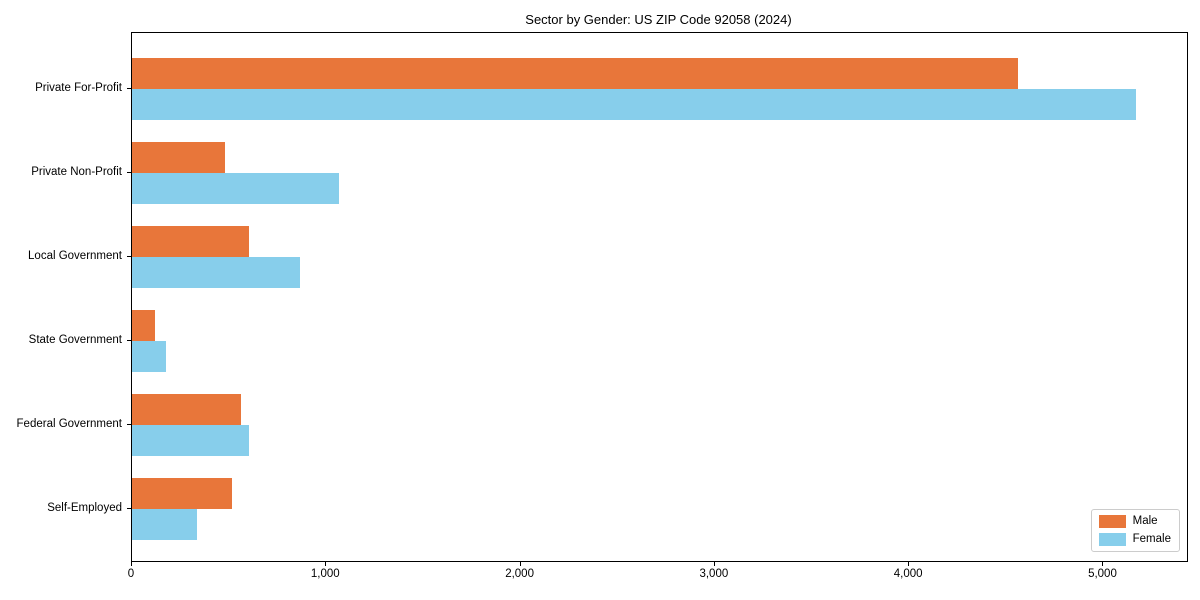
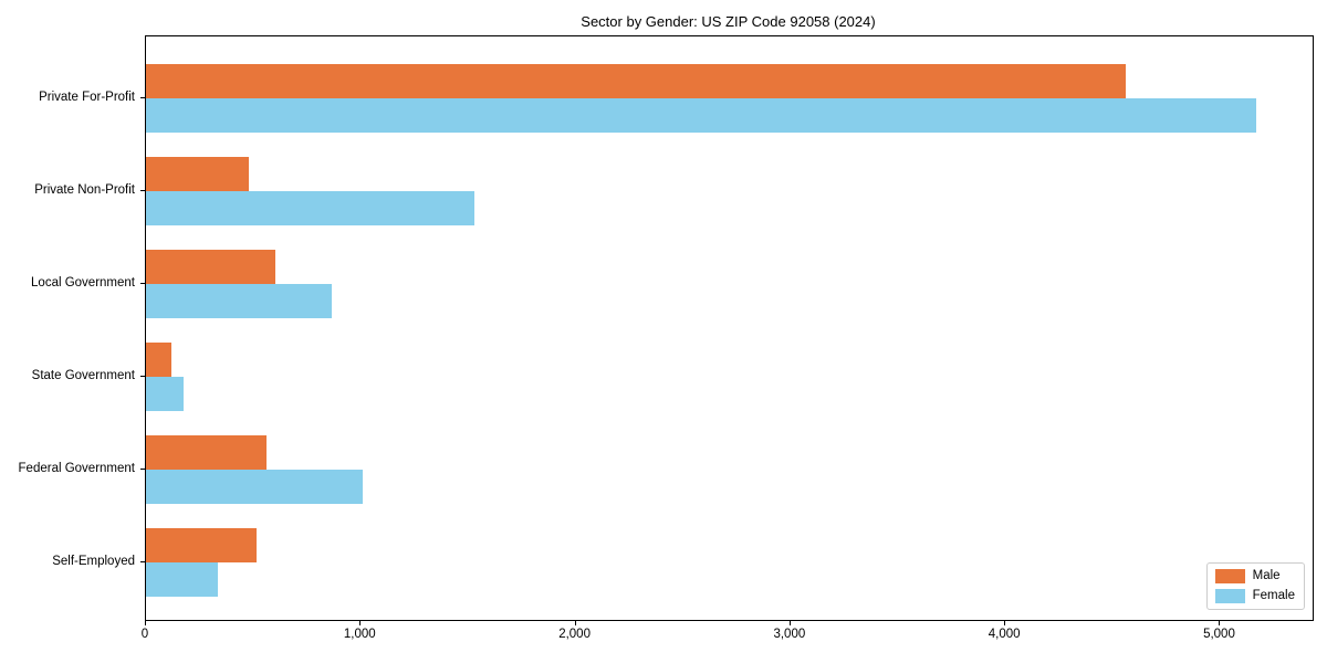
Female/Private Non-Profit: 1060 -> 1530
Female/Federal Government: 600 -> 1010
